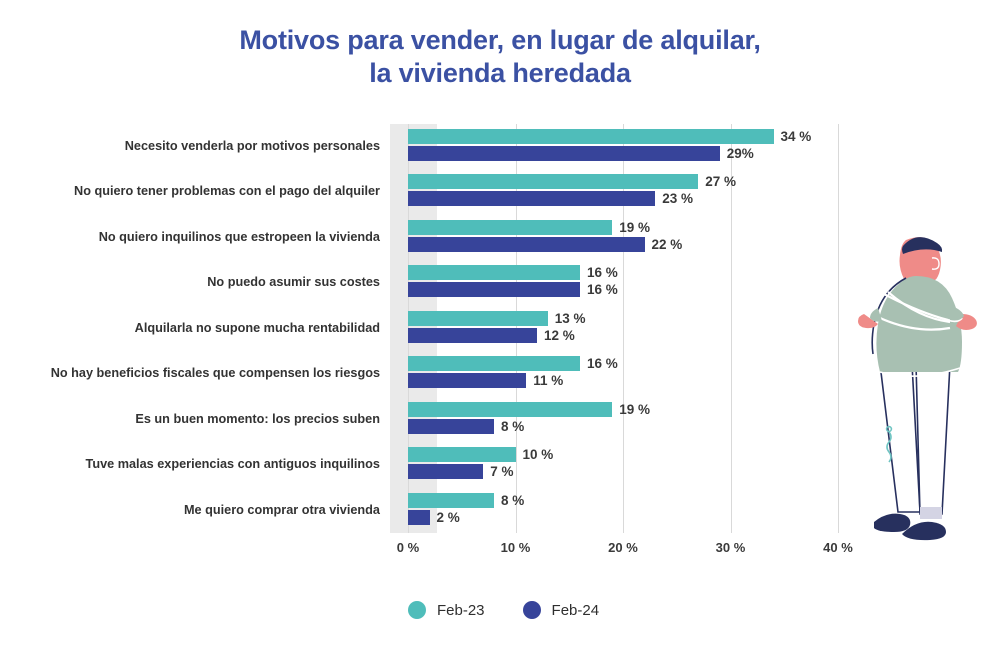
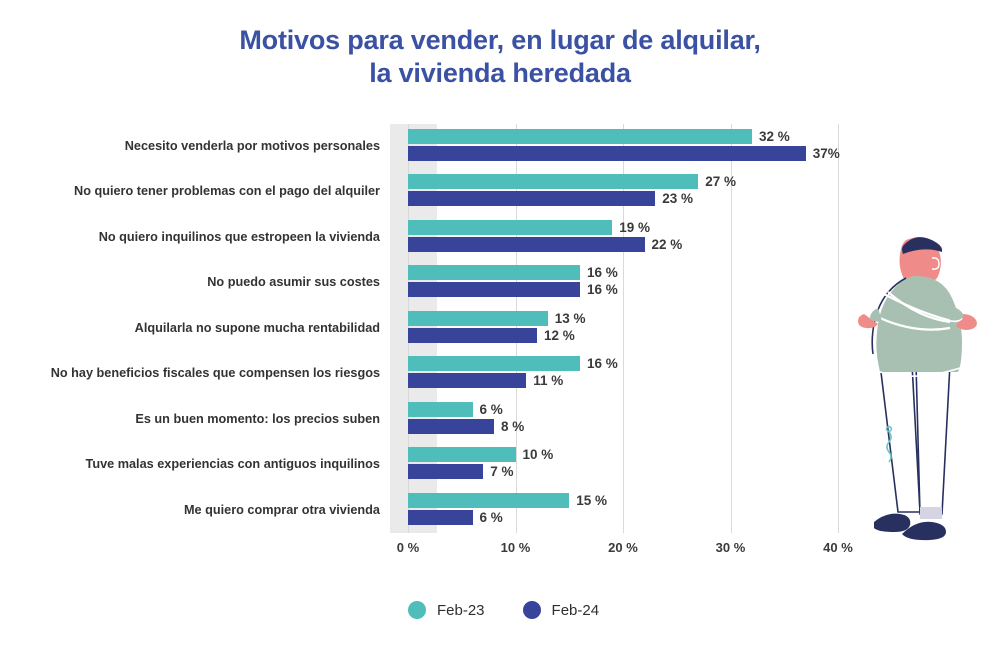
Feb-23/Necesito venderla por motivos personales: 34 -> 32
Feb-24/Necesito venderla por motivos personales: 29% -> 37%
Feb-23/Es un buen momento: los precios suben: 19 -> 6
Feb-23/Me quiero comprar otra vivienda: 8 -> 15
Feb-24/Me quiero comprar otra vivienda: 2 -> 6
